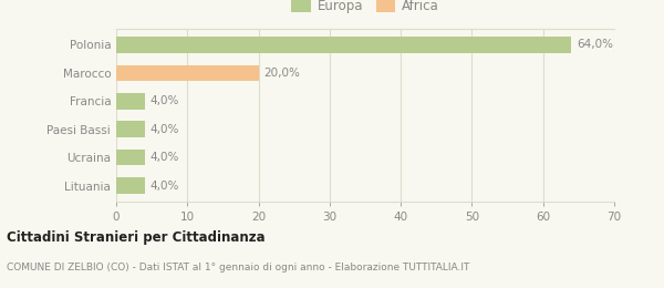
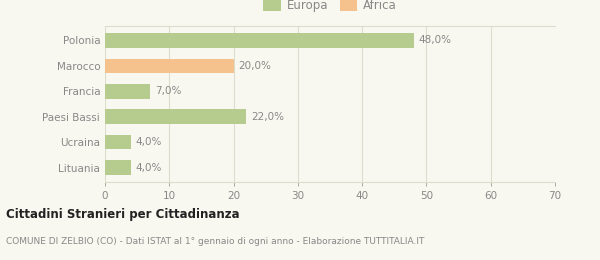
Polonia: 64,0% -> 48,0%
Francia: 4,0% -> 7,0%
Paesi Bassi: 4,0% -> 22,0%
